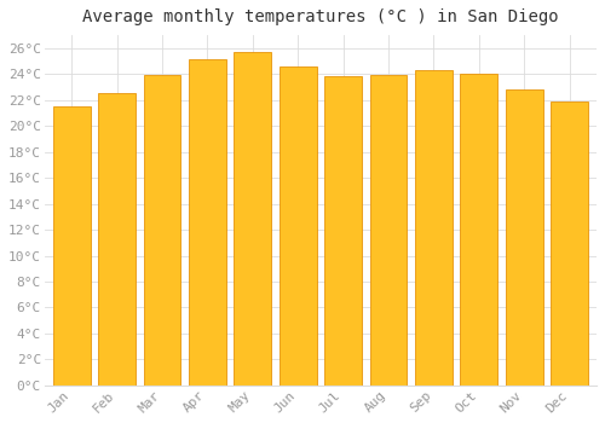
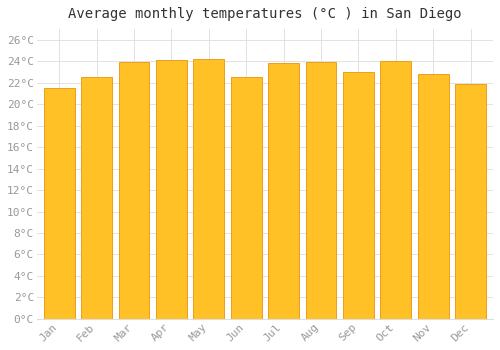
Apr: 25.1°C -> 24.1°C
May: 25.7°C -> 24.2°C
Jun: 24.6°C -> 22.5°C
Sep: 24.3°C -> 23.0°C
